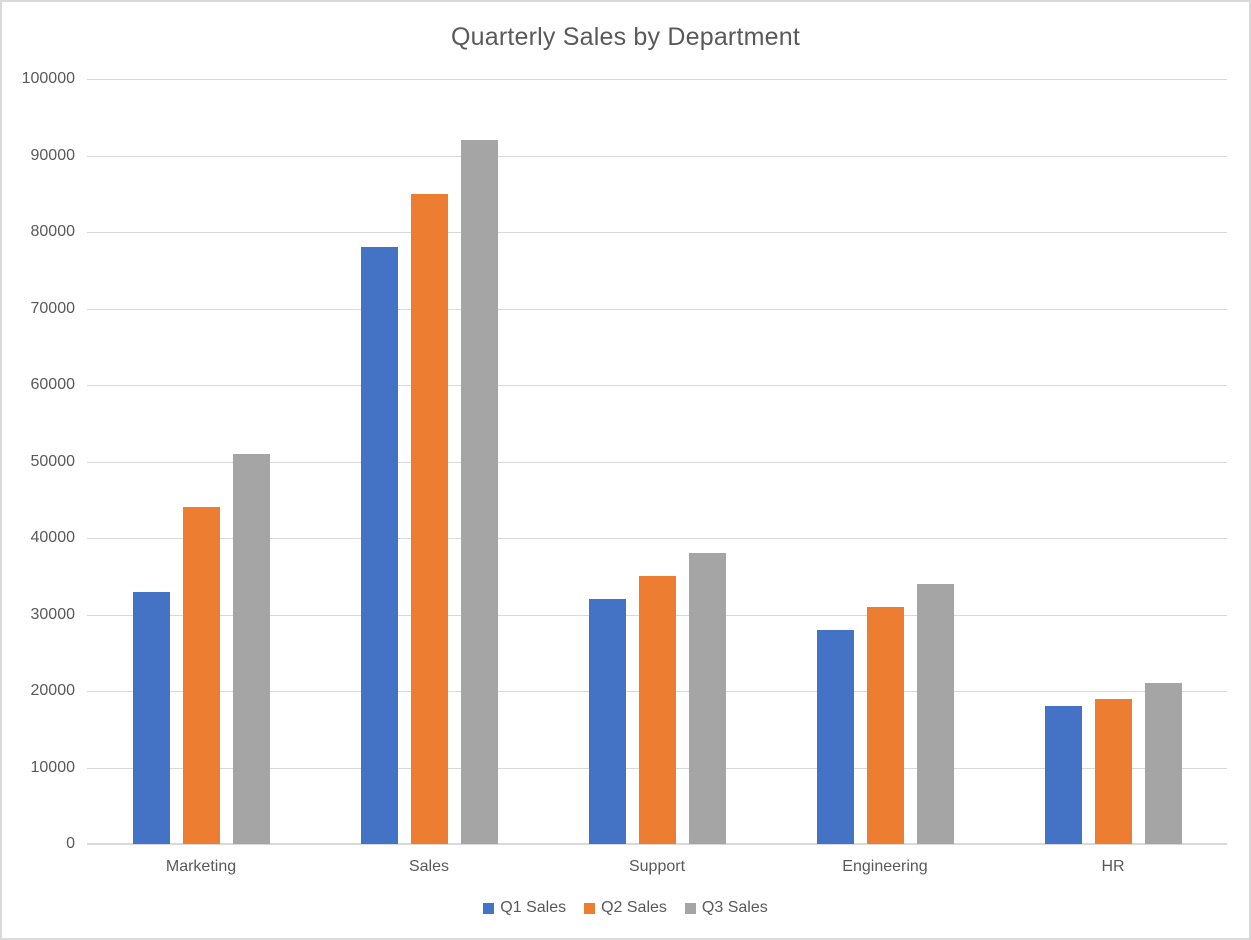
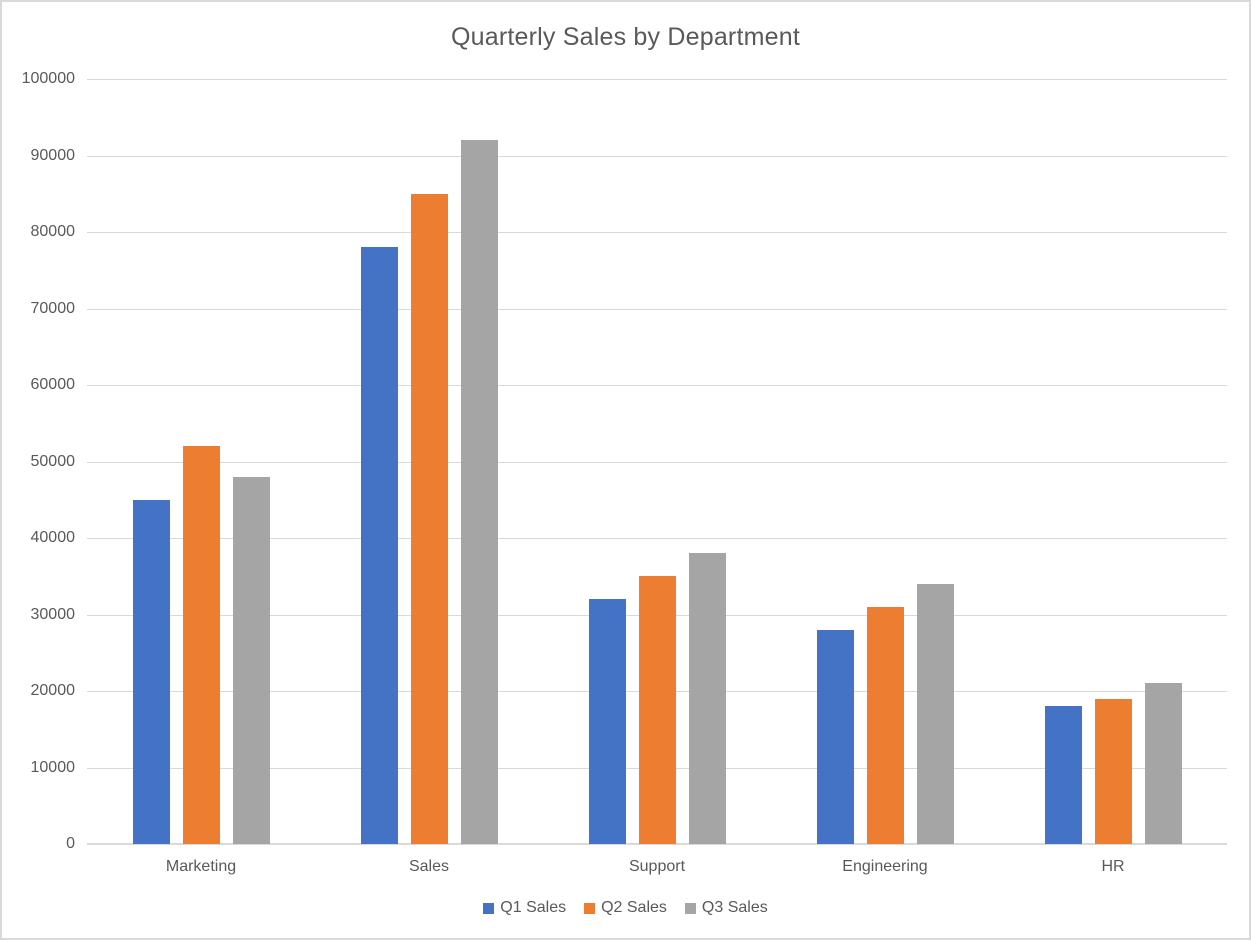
Q1 Sales/Marketing: 33000 -> 45000
Q2 Sales/Marketing: 44000 -> 52000
Q3 Sales/Marketing: 51000 -> 48000
